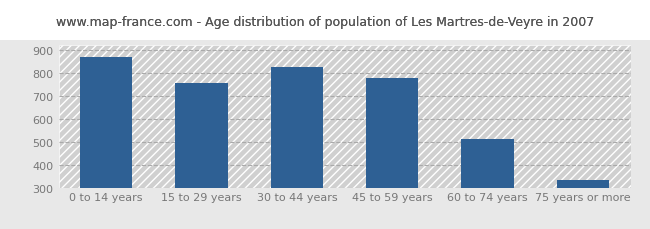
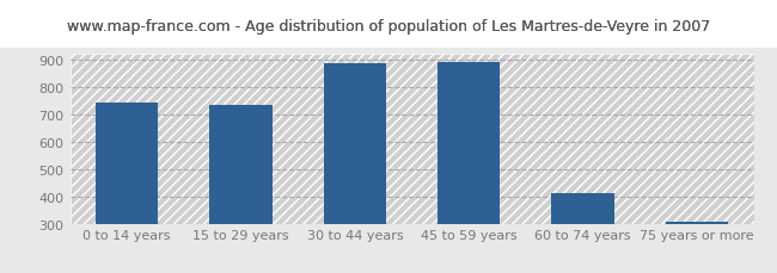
0 to 14 years: 870 -> 740
15 to 29 years: 755 -> 733
30 to 44 years: 825 -> 885
45 to 59 years: 775 -> 890
60 to 74 years: 510 -> 413
75 years or more: 335 -> 305
